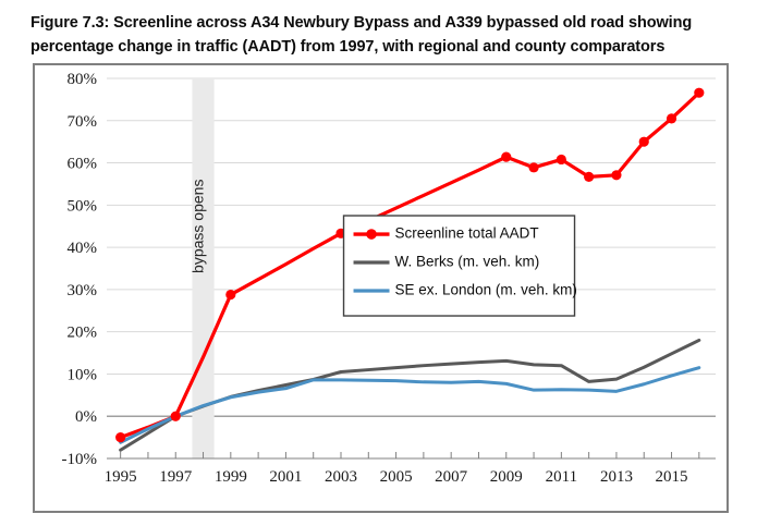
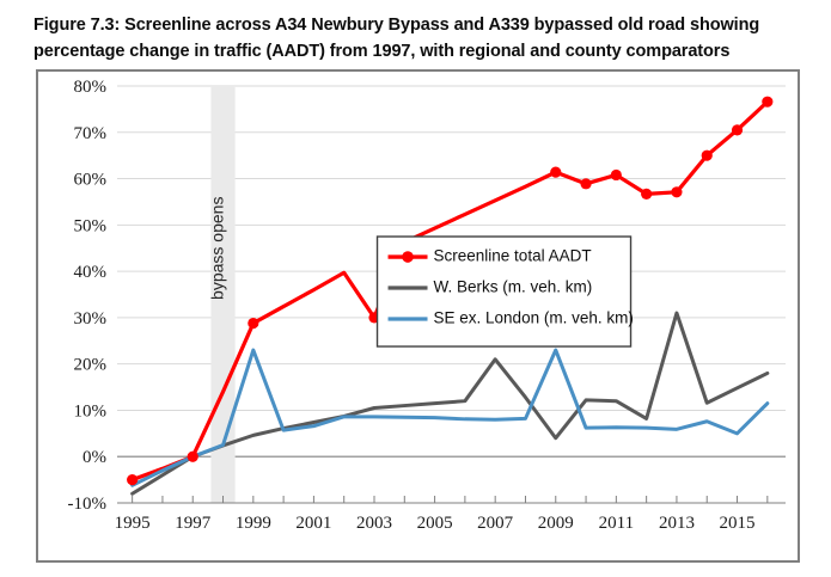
SE ex. London (m. veh. km)/1999: 4% -> 23%
Screenline total AADT/2003: 43% -> 30%
W. Berks (m. veh. km)/2007: 12% -> 21%
W. Berks (m. veh. km)/2009: 13% -> 4%
SE ex. London (m. veh. km)/2009: 8% -> 23%
W. Berks (m. veh. km)/2013: 9% -> 31%
SE ex. London (m. veh. km)/2015: 10% -> 5%
